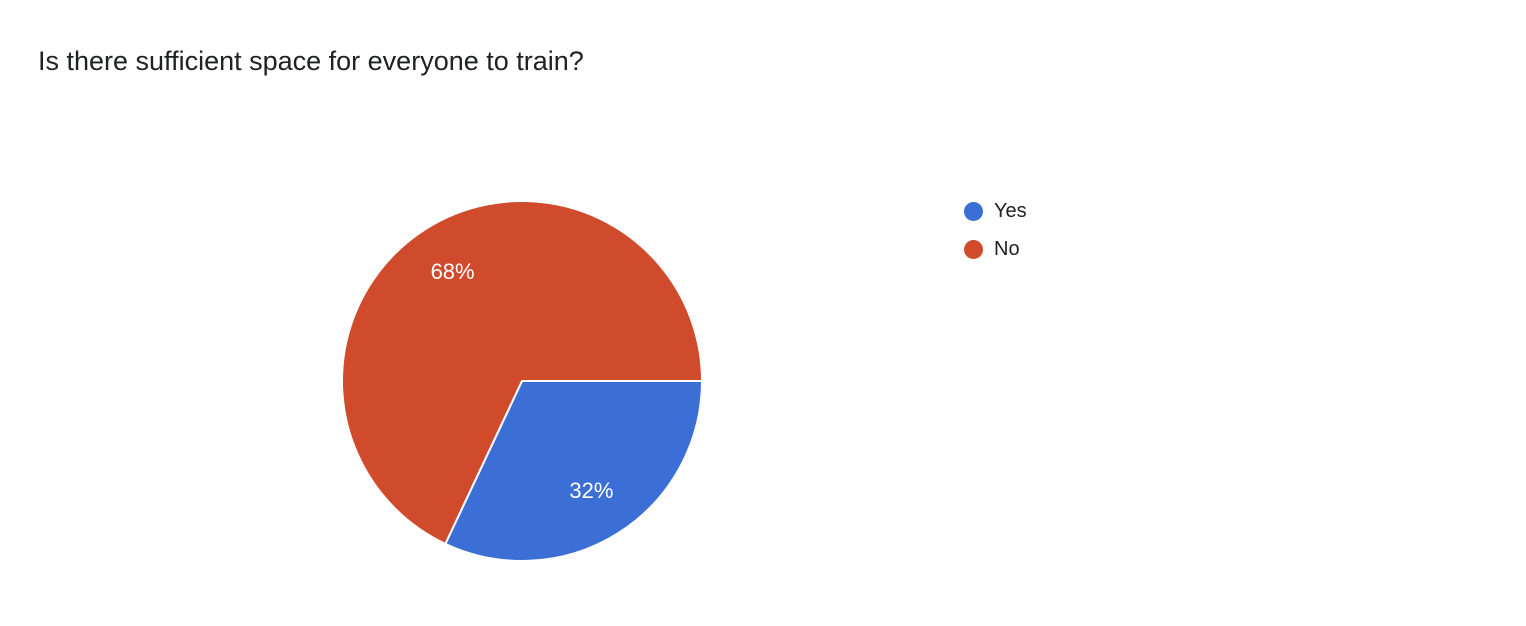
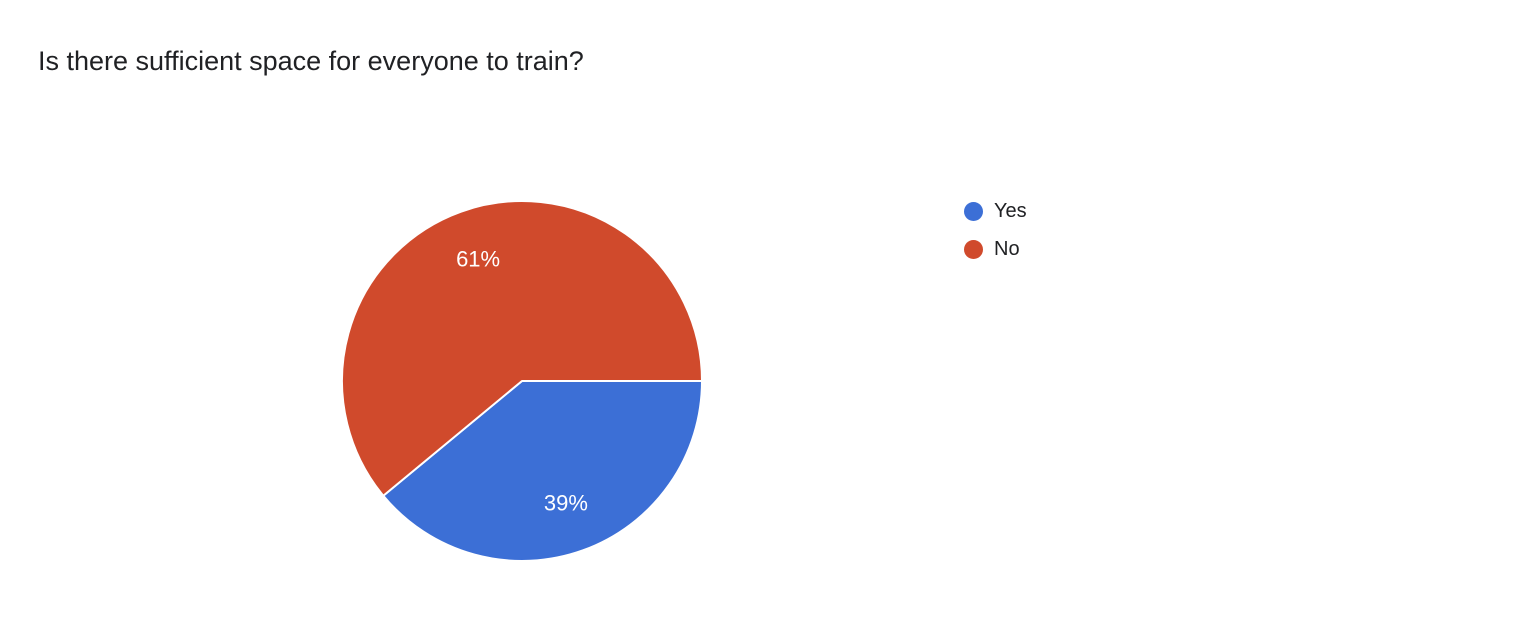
Yes: 32% -> 39%
No: 68% -> 61%
